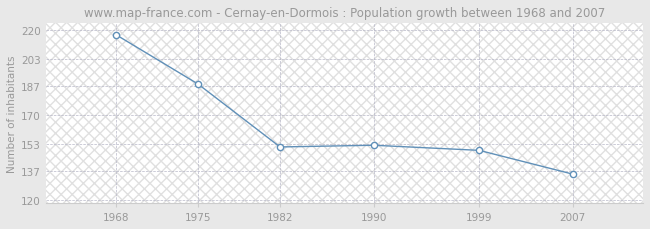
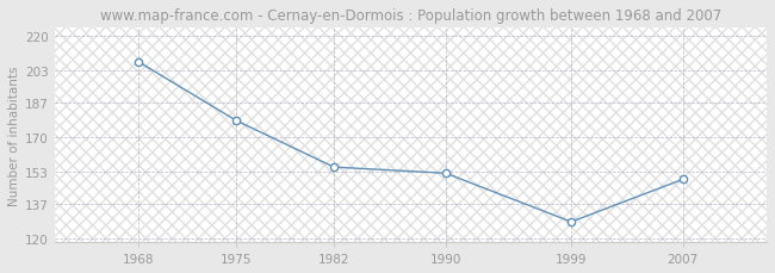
1968: 217 -> 207
1975: 188 -> 178
1982: 151 -> 155
1999: 149 -> 128
2007: 135 -> 149
